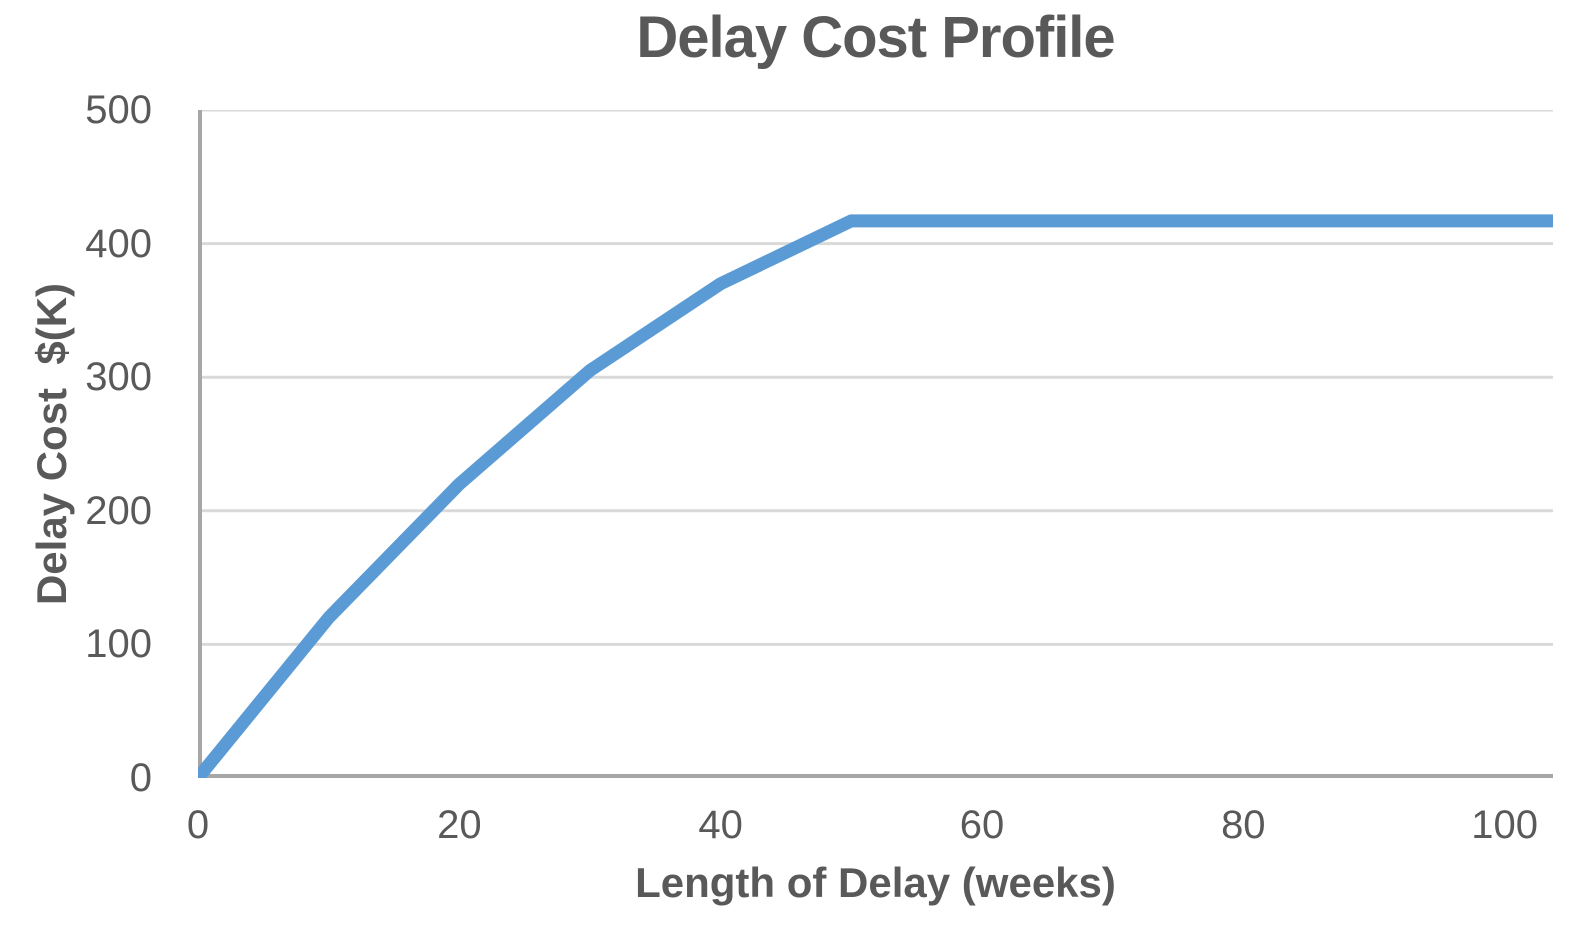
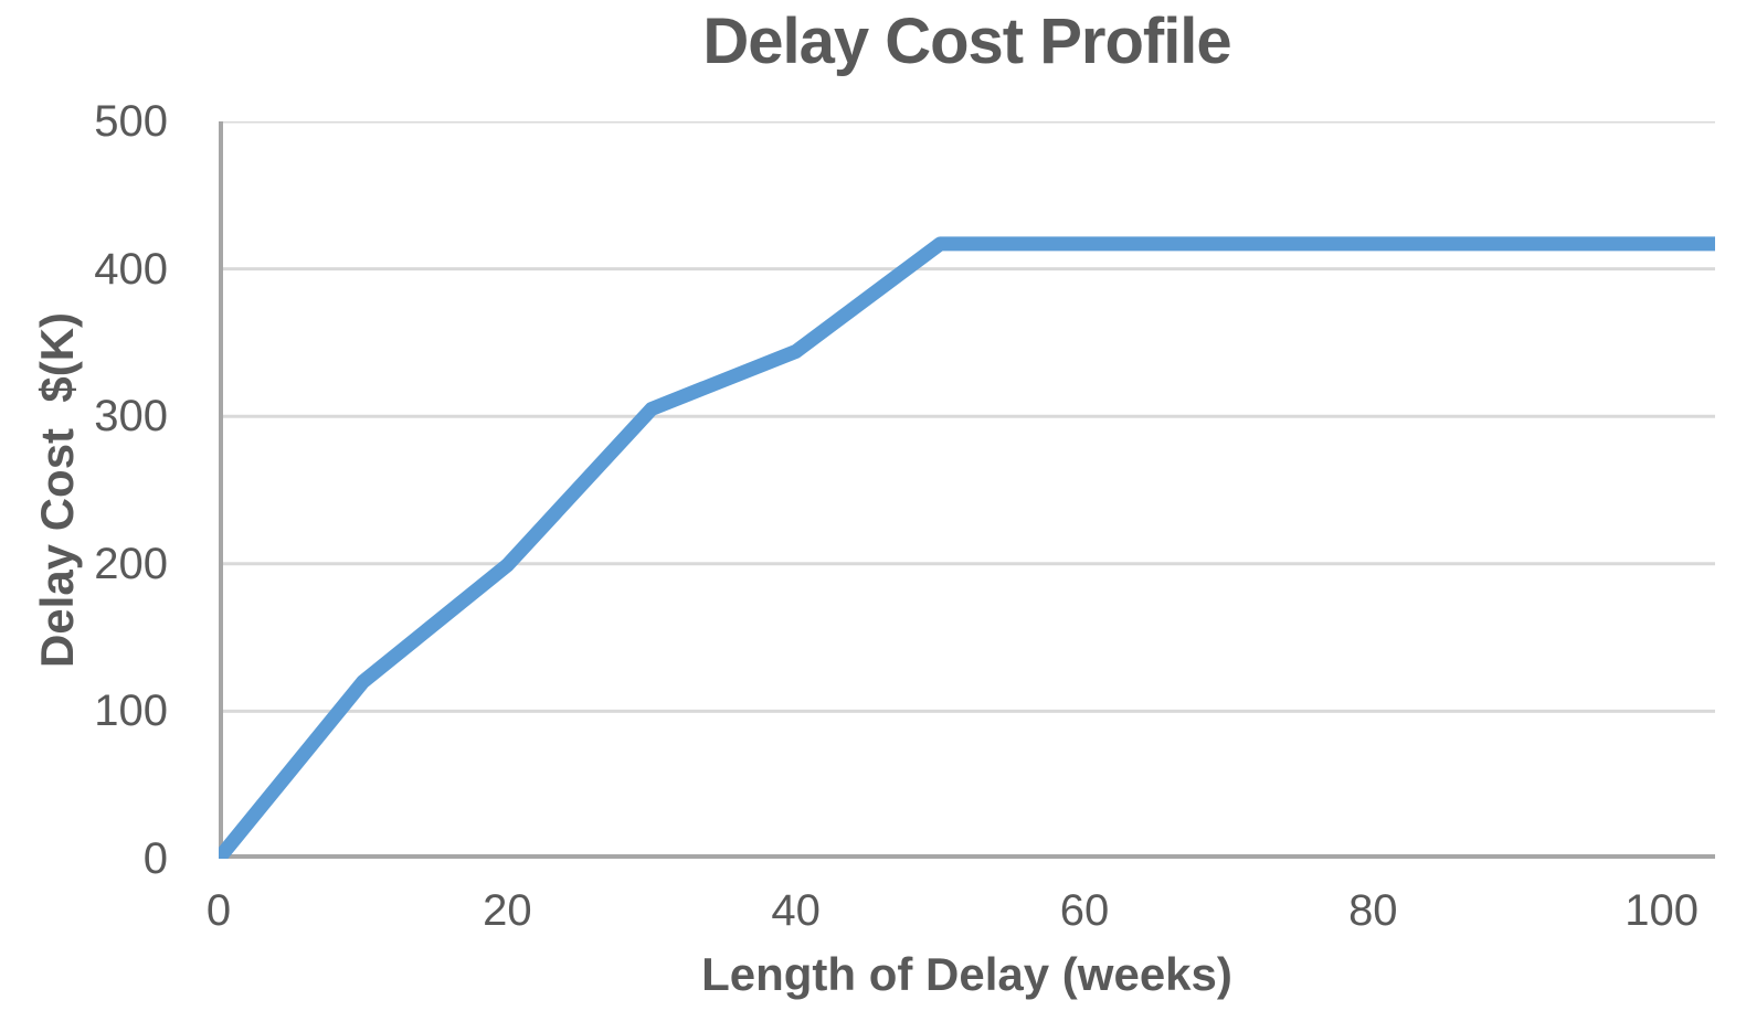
20: 220 -> 199
40: 370 -> 344
